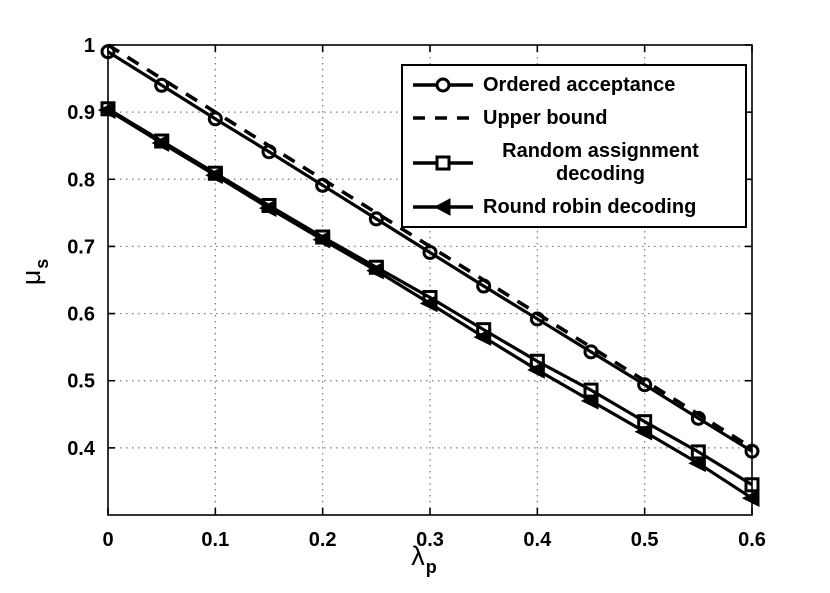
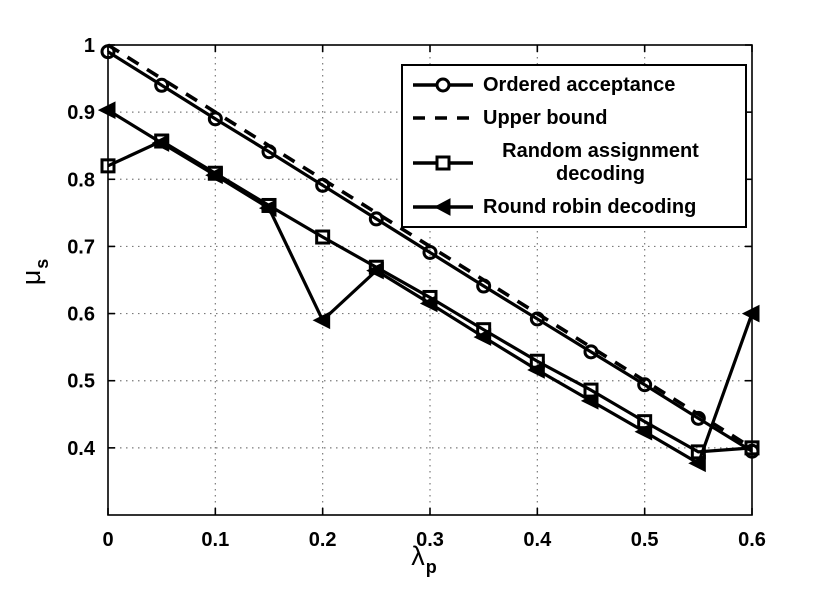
Random assignment decoding/0: 0.91 -> 0.82
Round robin decoding/0.2: 0.71 -> 0.59
Random assignment decoding/0.6: 0.34 -> 0.40
Round robin decoding/0.6: 0.33 -> 0.60
